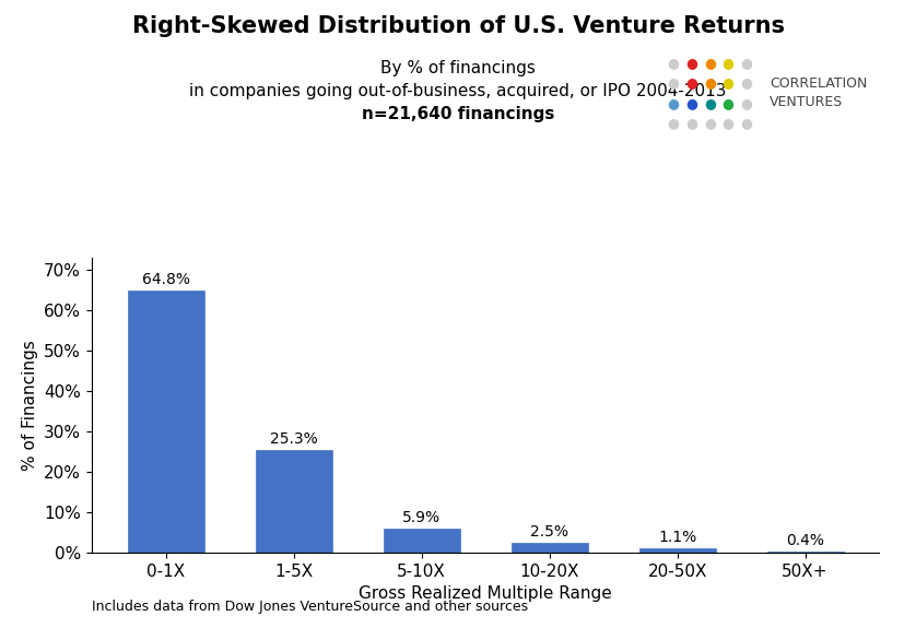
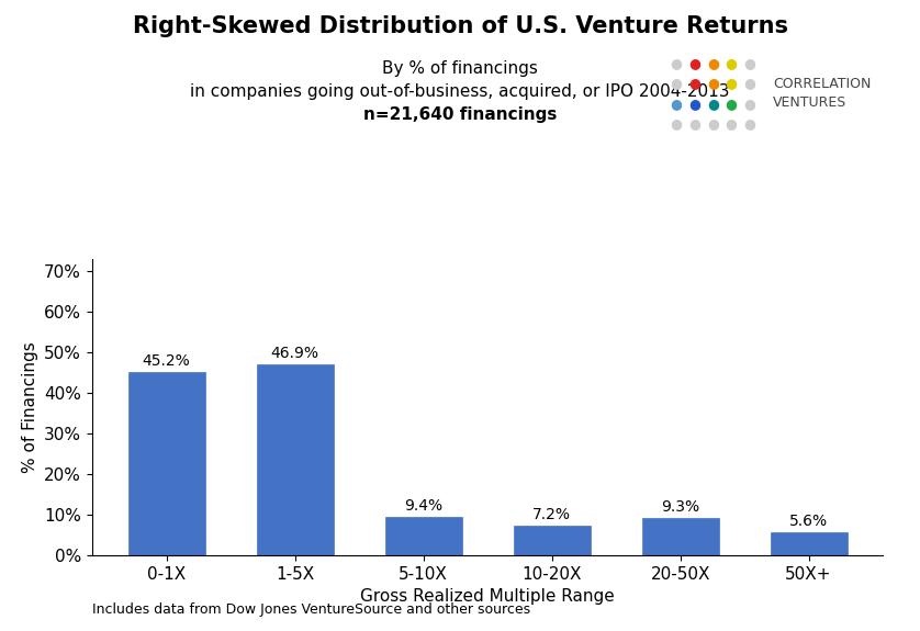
0-1X: 64.8% -> 45.2%
1-5X: 25.3% -> 46.9%
5-10X: 5.9% -> 9.4%
10-20X: 2.5% -> 7.2%
20-50X: 1.1% -> 9.3%
50X+: 0.4% -> 5.6%
